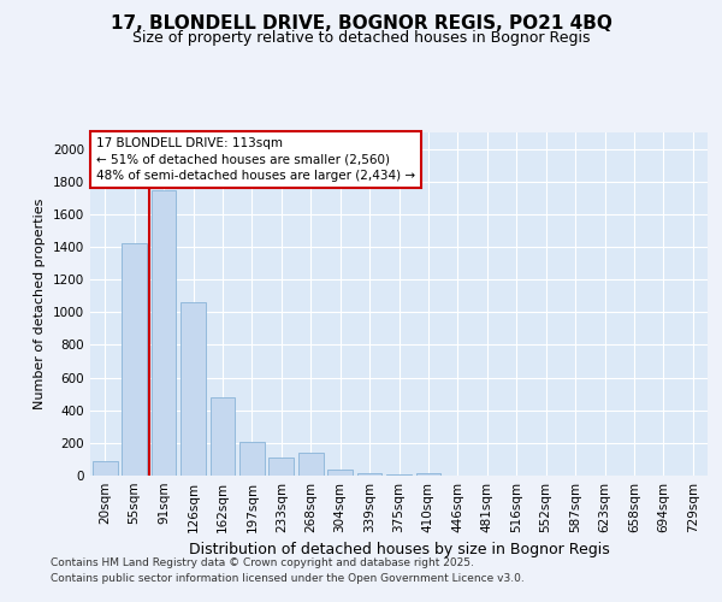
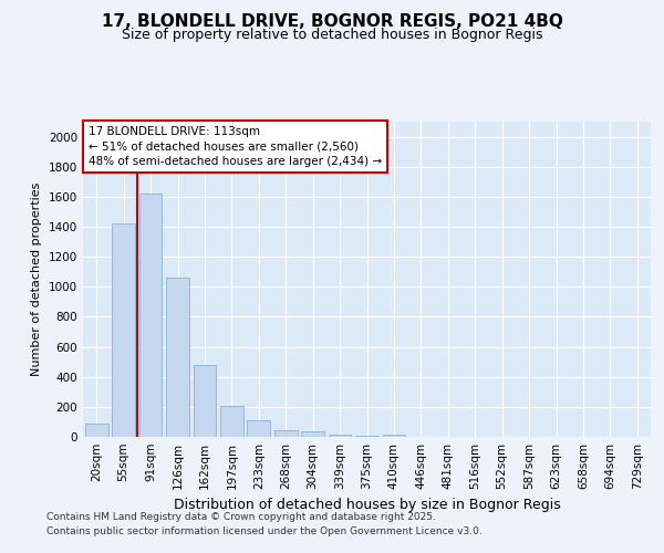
91sqm: 1750 -> 1620
268sqm: 140 -> 40
